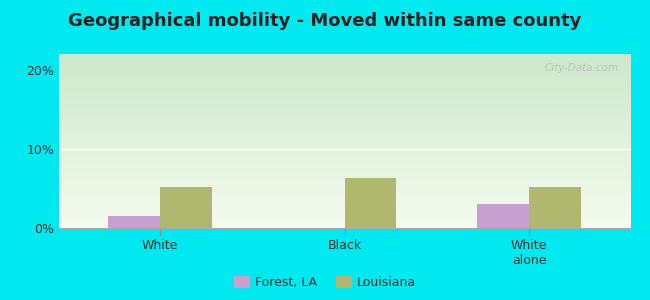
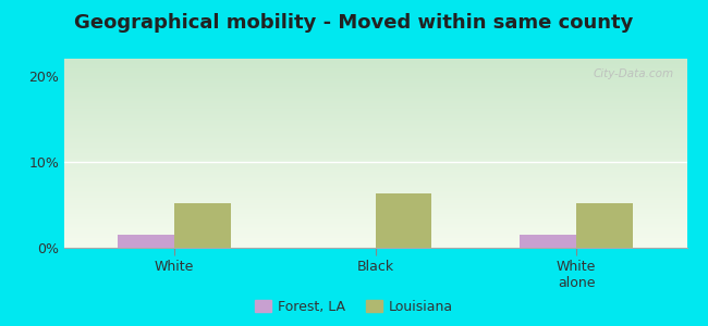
Forest, LA/White alone: 3.0% -> 1.5%
